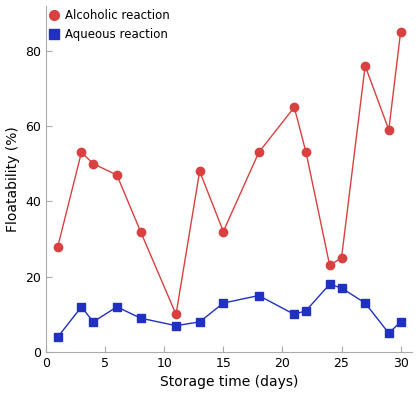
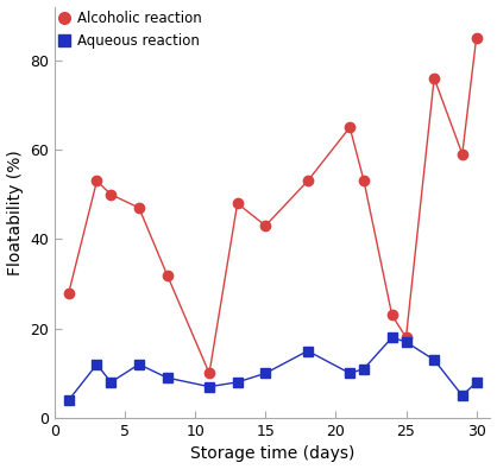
Alcoholic reaction/15: 32 -> 43
Aqueous reaction/15: 13 -> 10
Alcoholic reaction/25: 25 -> 18
